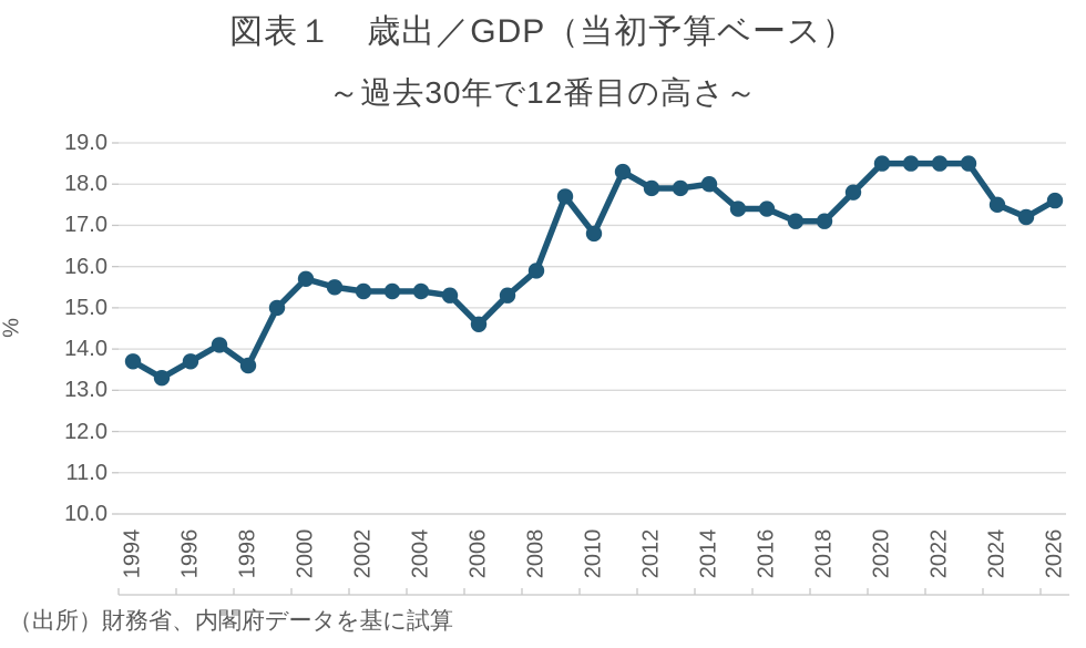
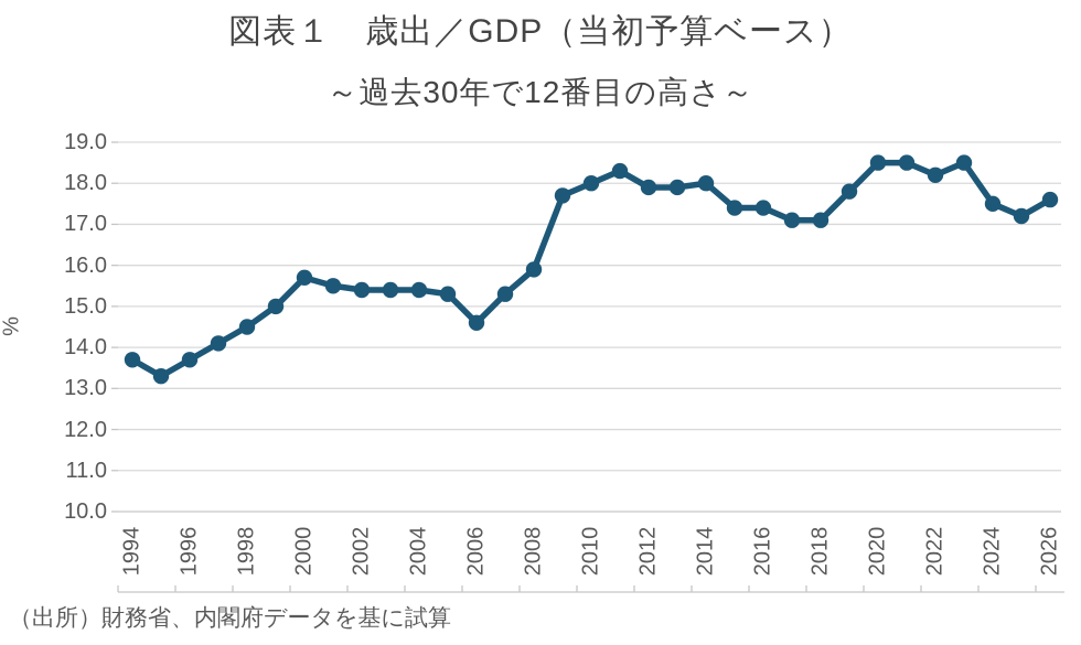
1998: 13.6 -> 14.5
2010: 16.8 -> 18.0
2022: 18.5 -> 18.2
